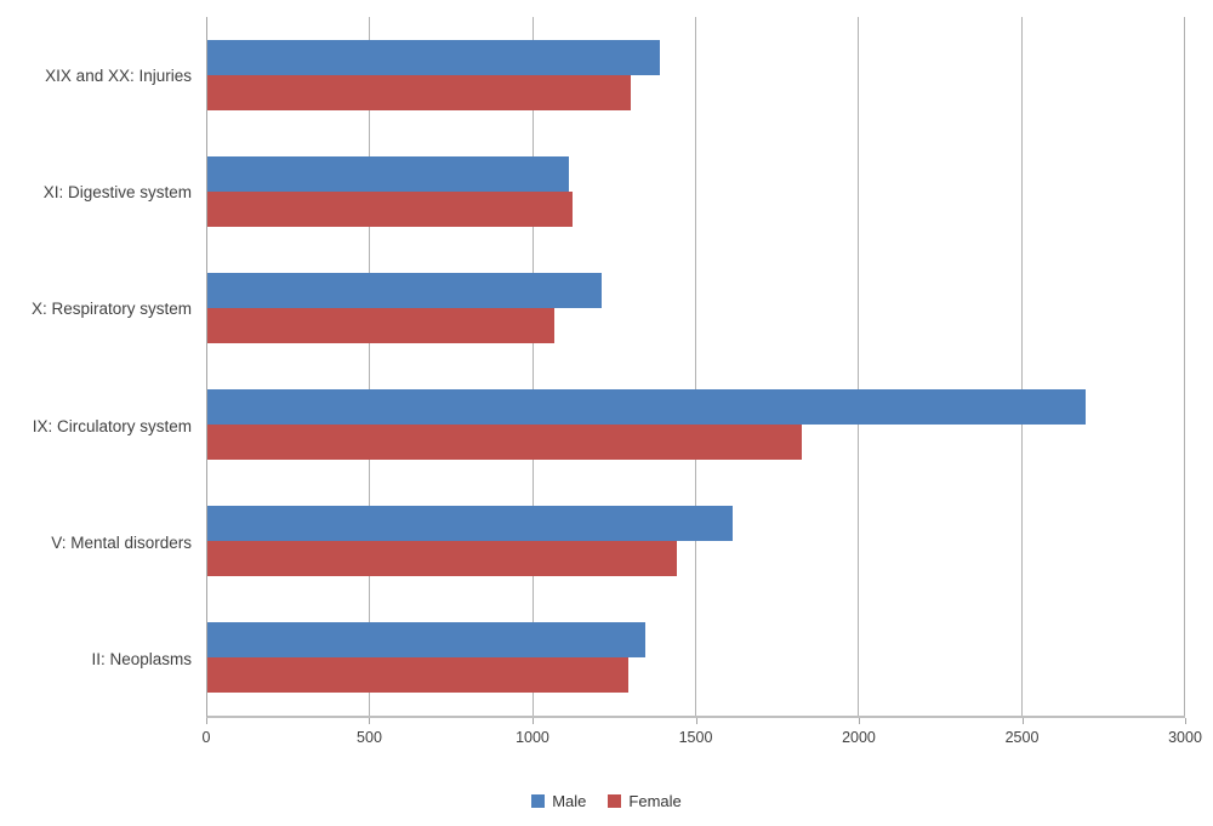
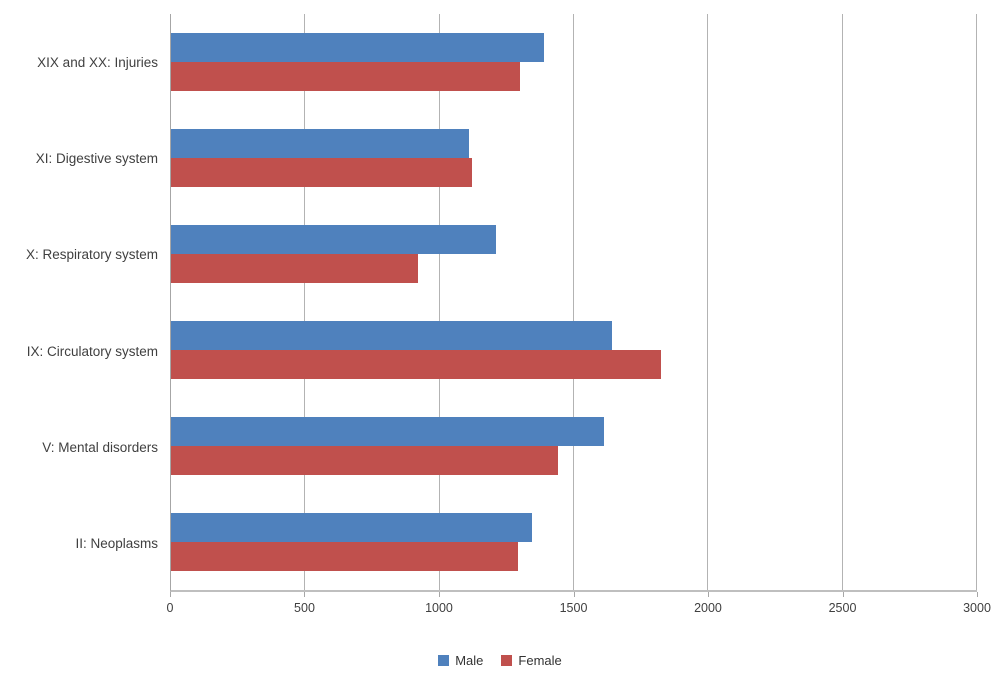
Female/X: Respiratory system: 1060 -> 920
Male/IX: Circulatory system: 2700 -> 1640
